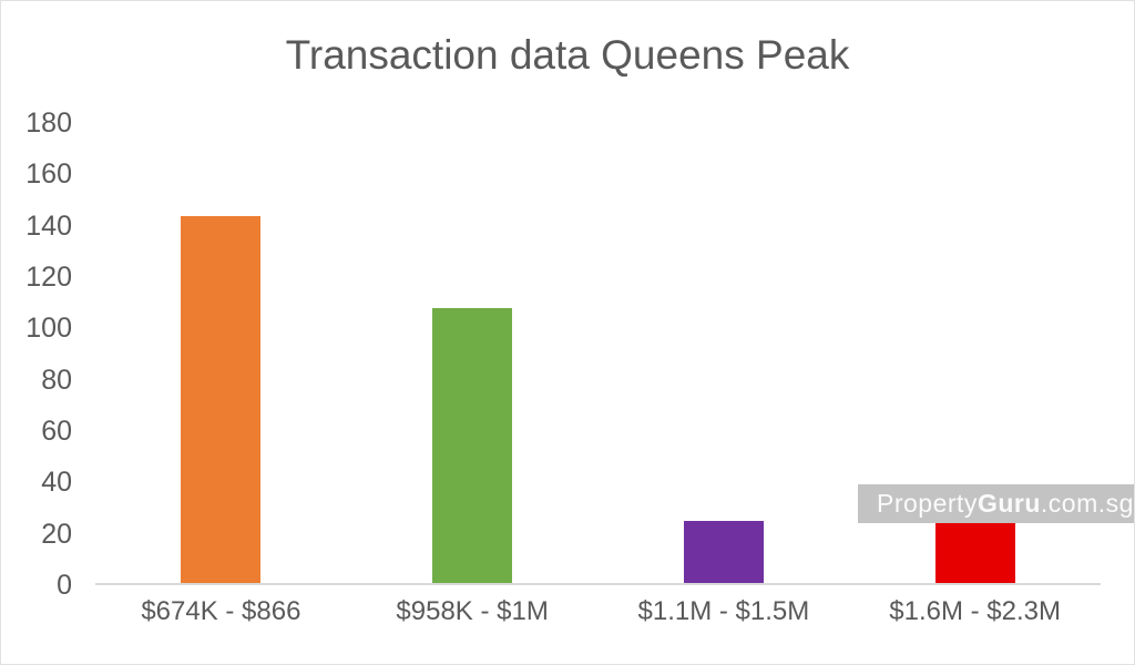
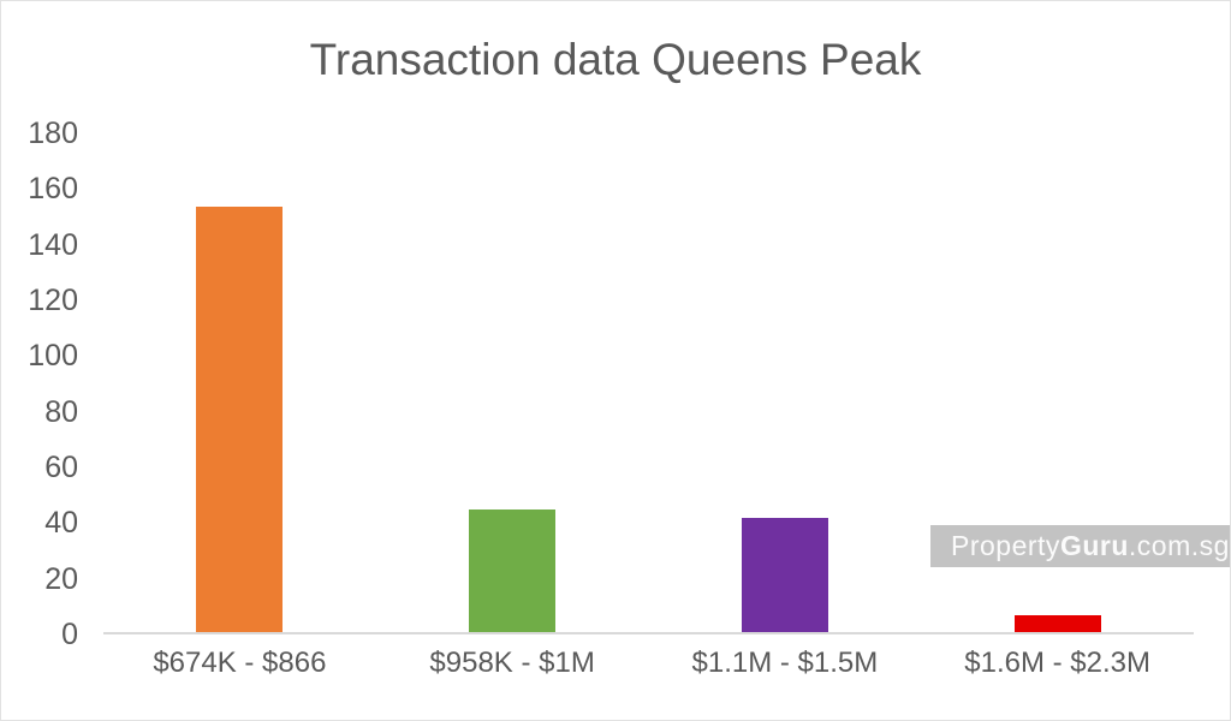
$674K - $866: 143 -> 153
$958K - $1M: 107 -> 44
$1.1M - $1.5M: 24 -> 41
$1.6M - $2.3M: 24 -> 6
